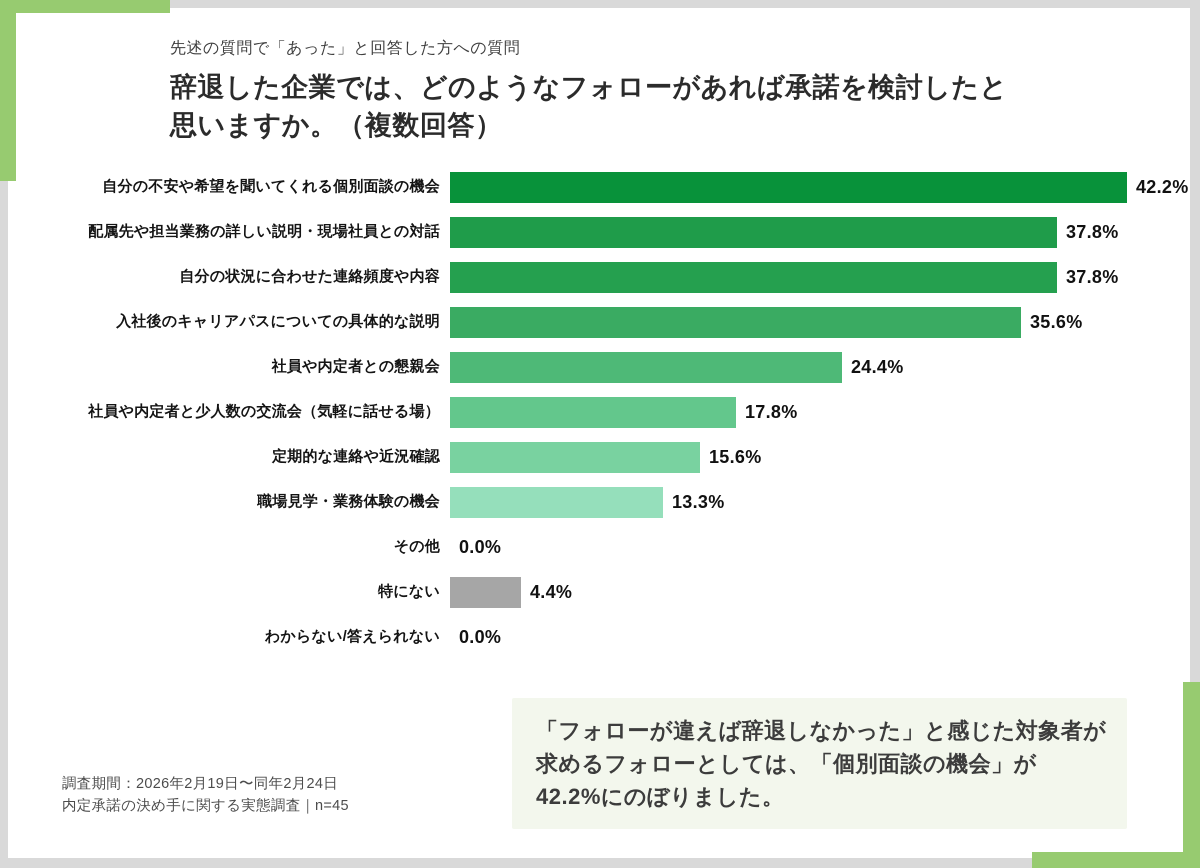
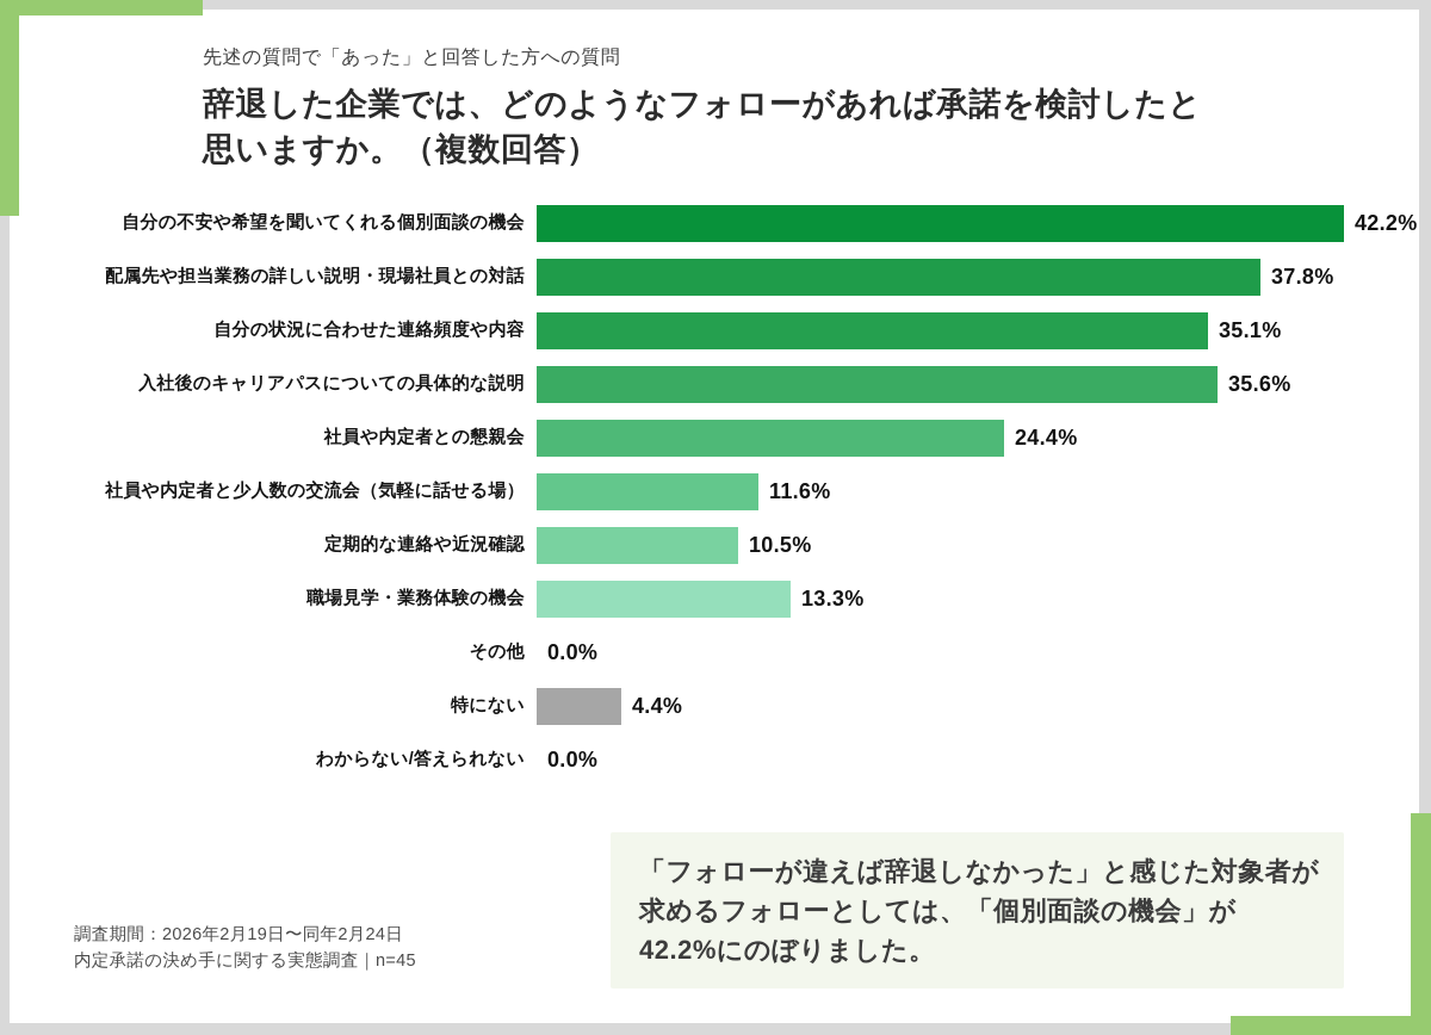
自分の状況に合わせた連絡頻度や内容: 37.8% -> 35.1%
社員や内定者と少人数の交流会（気軽に話せる場）: 17.8% -> 11.6%
定期的な連絡や近況確認: 15.6% -> 10.5%
